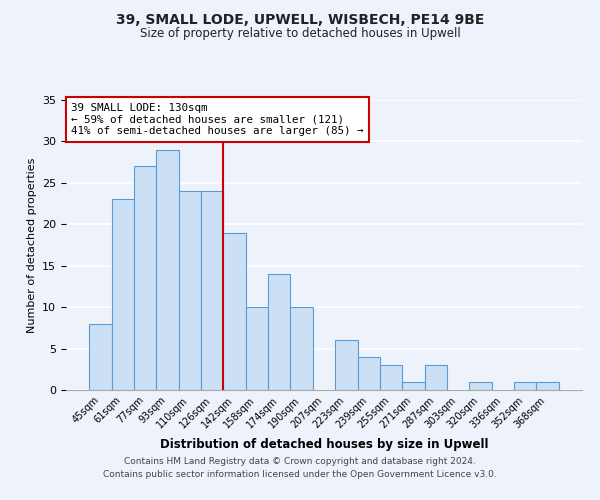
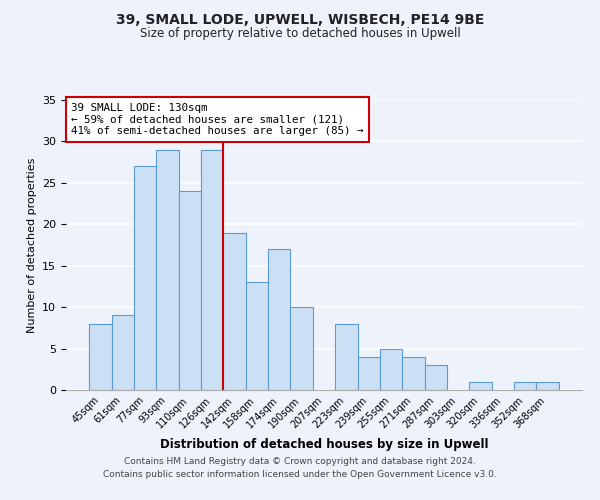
61sqm: 23 -> 9
126sqm: 24 -> 29
158sqm: 10 -> 13
174sqm: 14 -> 17
223sqm: 6 -> 8
255sqm: 3 -> 5
271sqm: 1 -> 4
